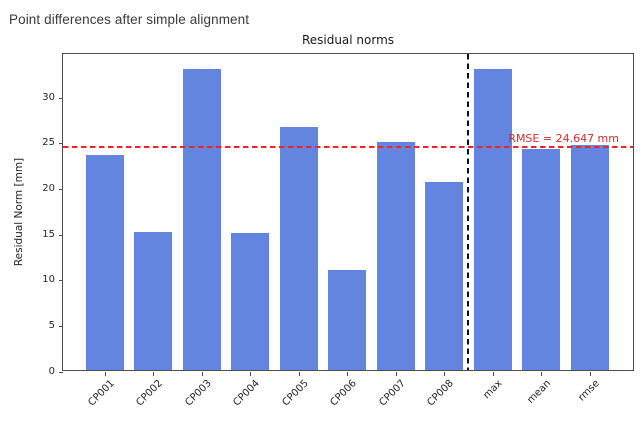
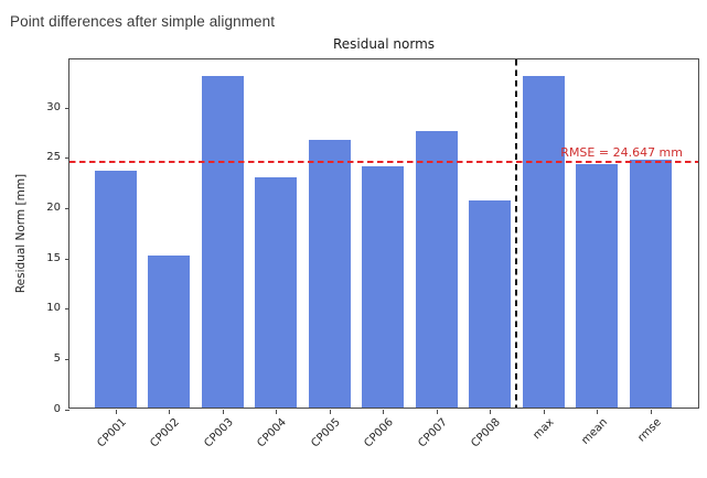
CP004: 15 -> 23
CP006: 11 -> 24
CP007: 25 -> 28
